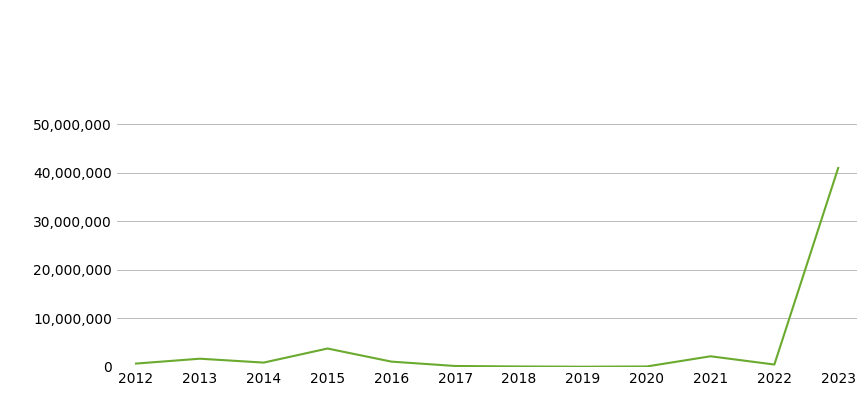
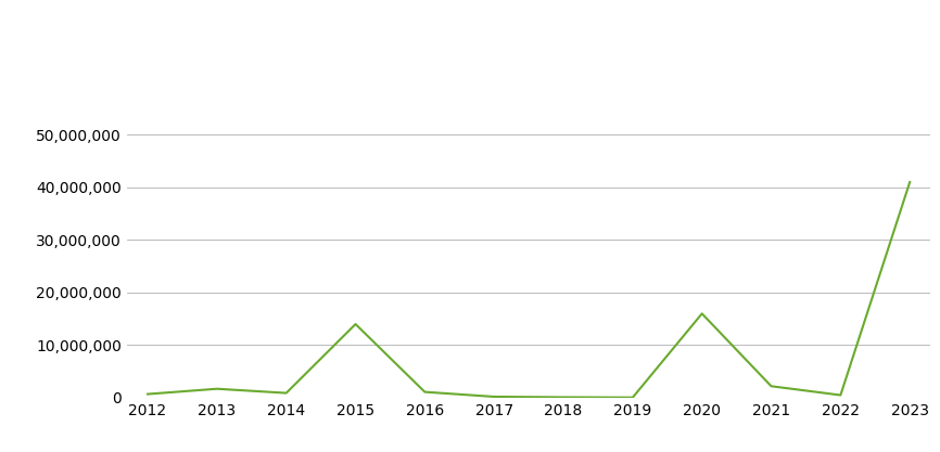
2015: 3,800,000 -> 14,000,000
2020: 100,000 -> 16,000,000
